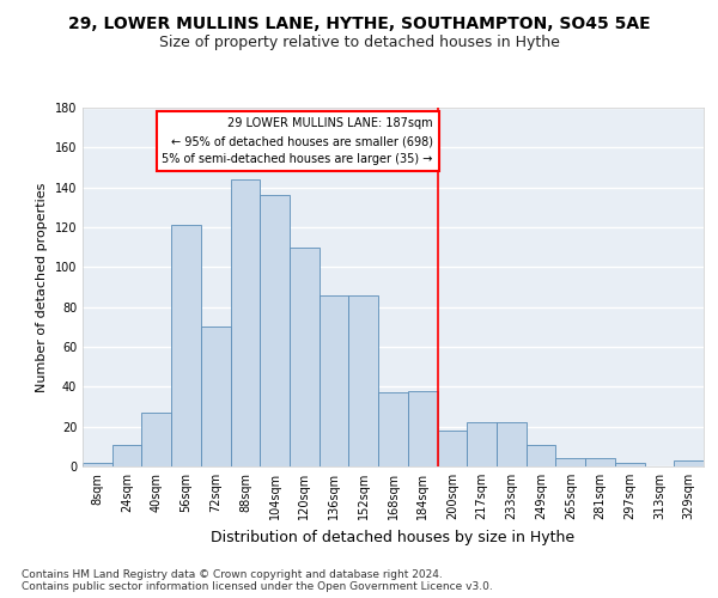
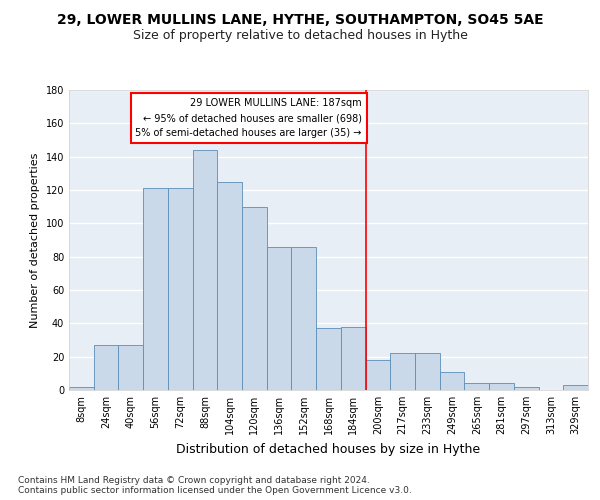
24sqm: 11 -> 27
72sqm: 70 -> 121
104sqm: 136 -> 125
